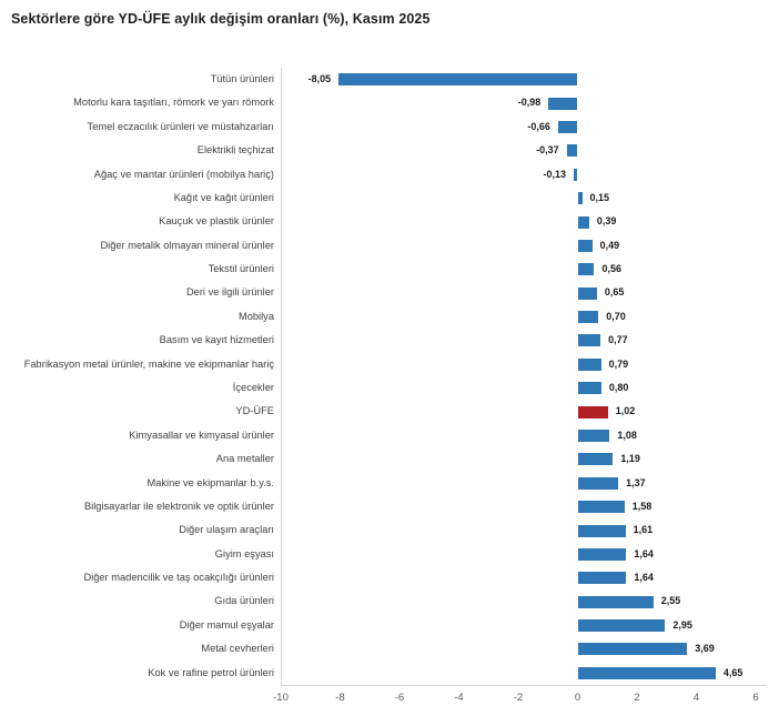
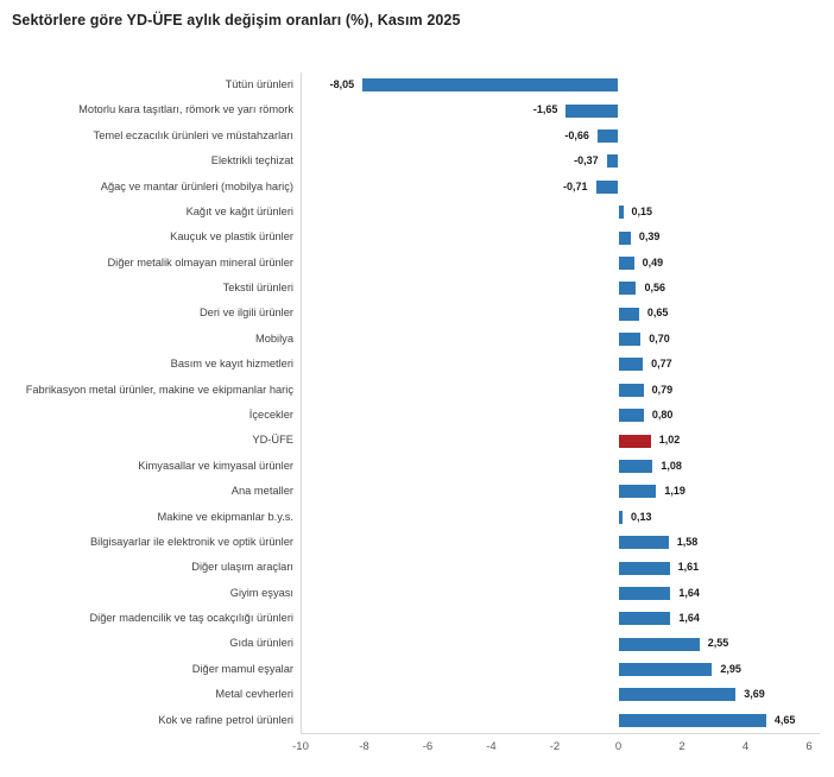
Motorlu kara taşıtları, römork ve yarı römork: -0,98 -> -1,65
Ağaç ve mantar ürünleri (mobilya hariç): -0,13 -> -0,71
Makine ve ekipmanlar b.y.s.: 1,37 -> 0,13
